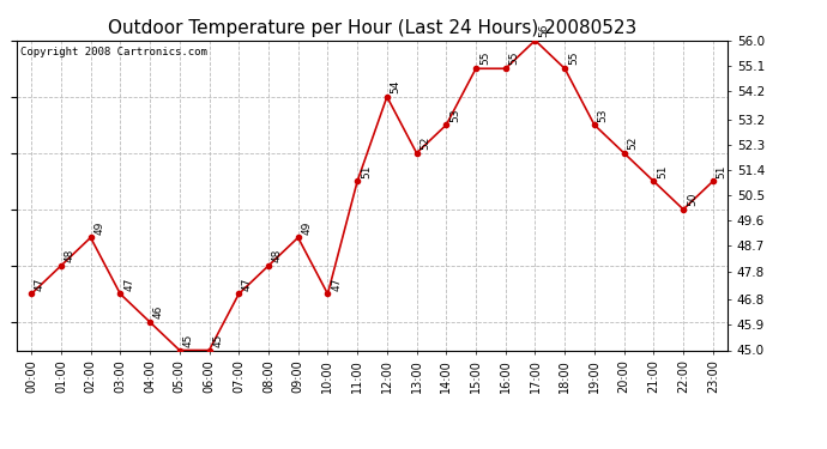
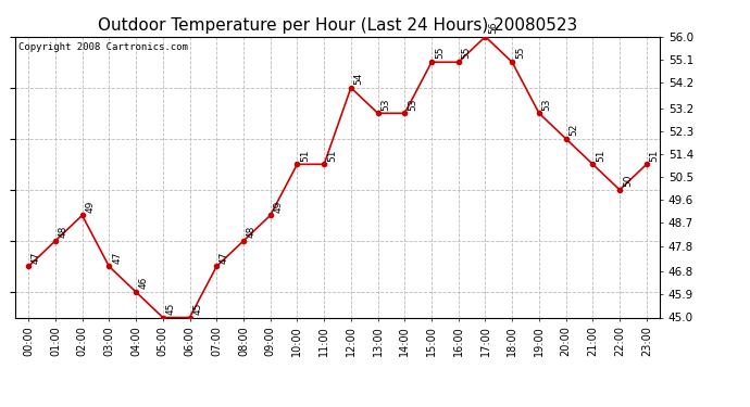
10:00: 47 -> 51
13:00: 52 -> 53
